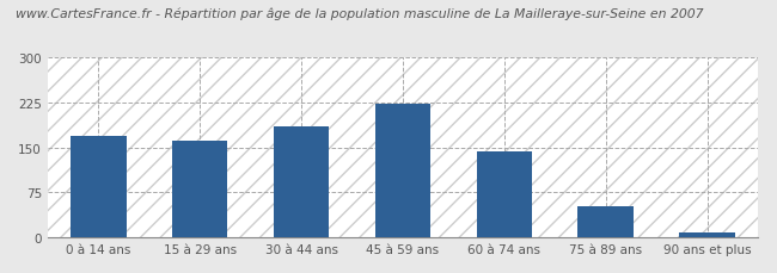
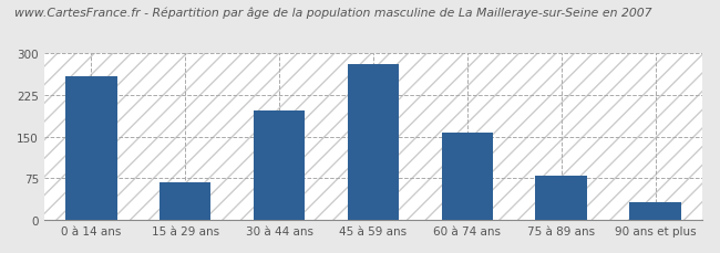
0 à 14 ans: 168 -> 258
15 à 29 ans: 160 -> 68
30 à 44 ans: 185 -> 196
45 à 59 ans: 222 -> 280
60 à 74 ans: 143 -> 156
75 à 89 ans: 52 -> 80
90 ans et plus: 9 -> 32
